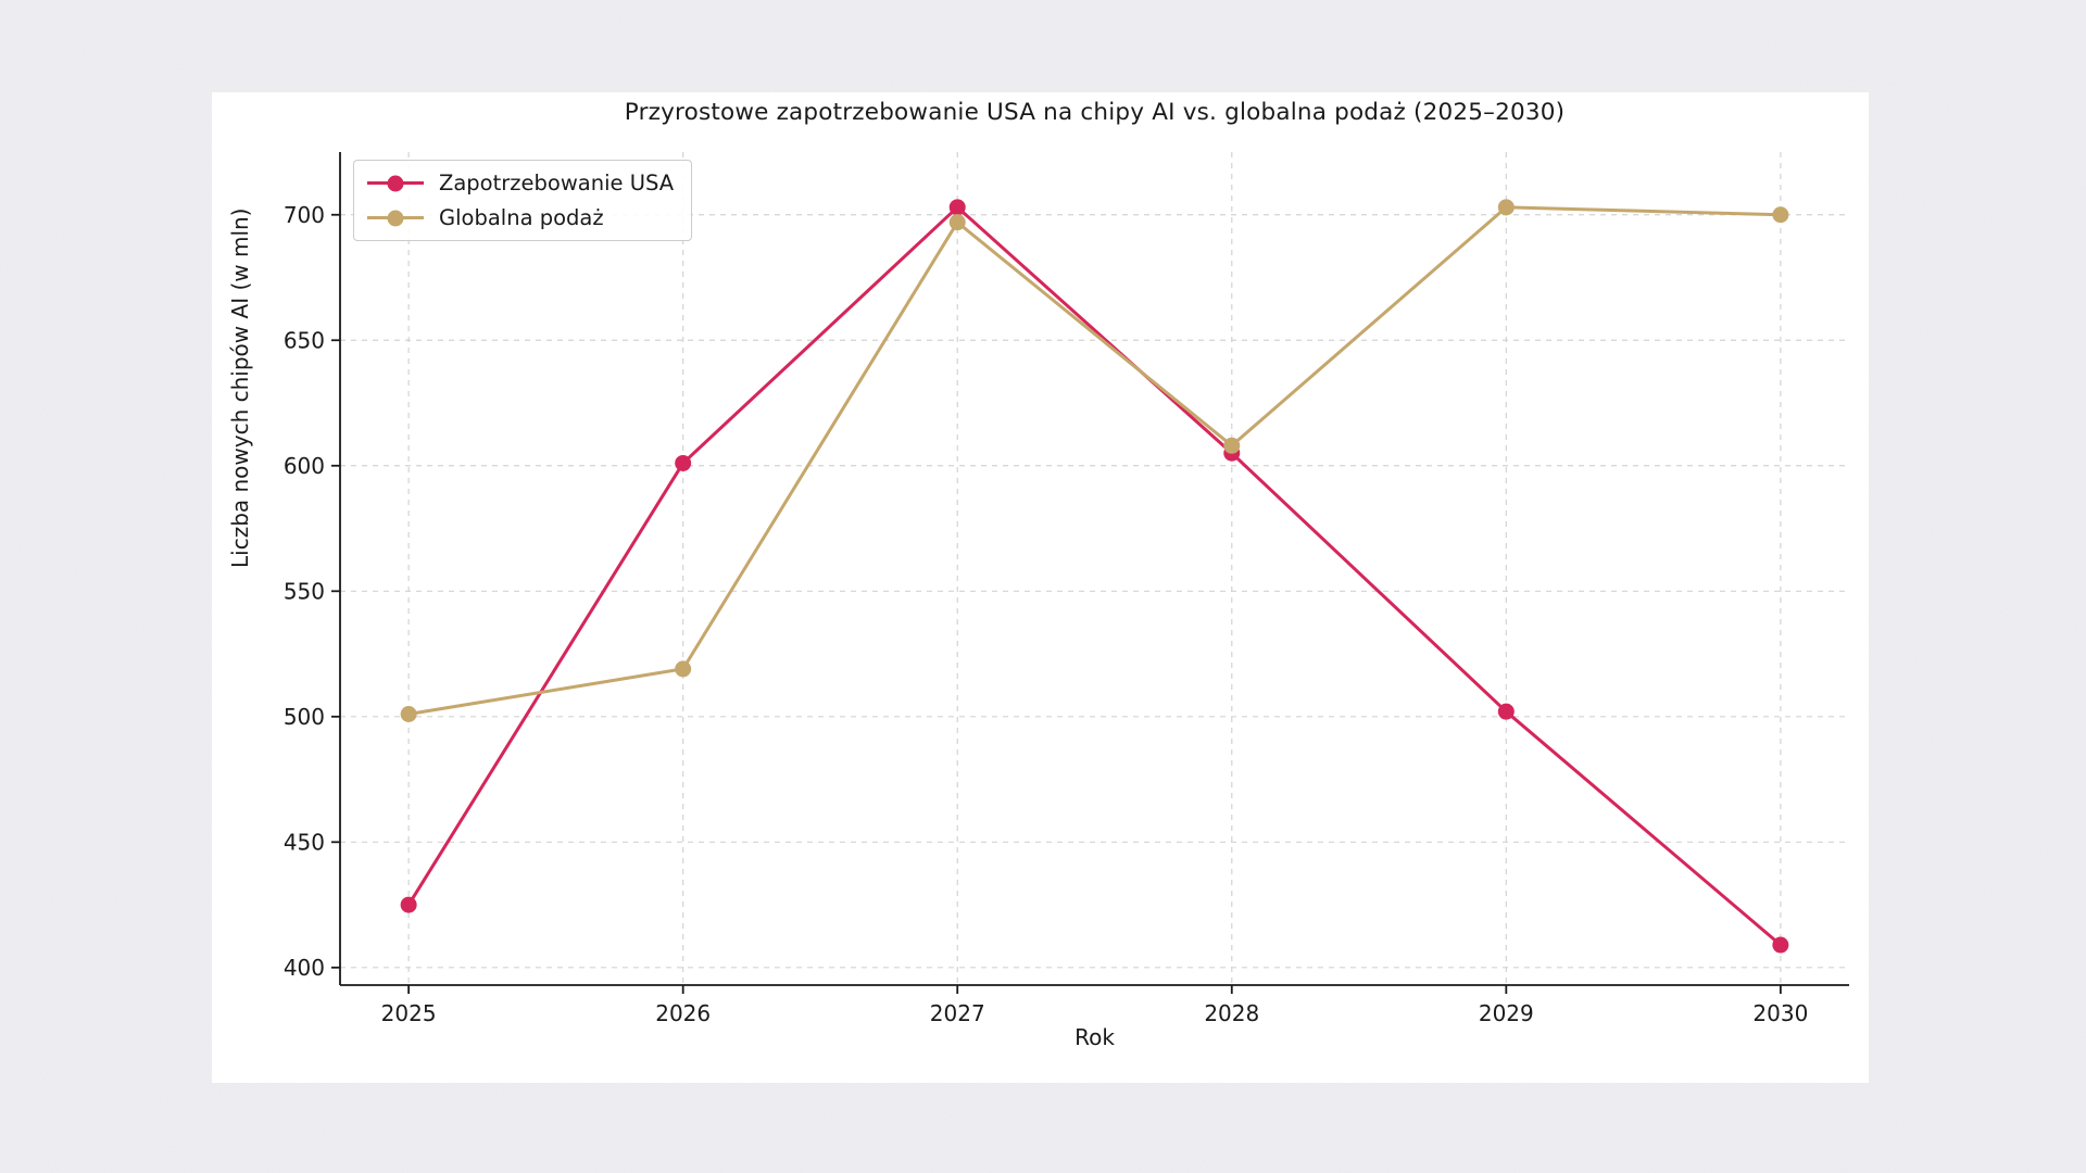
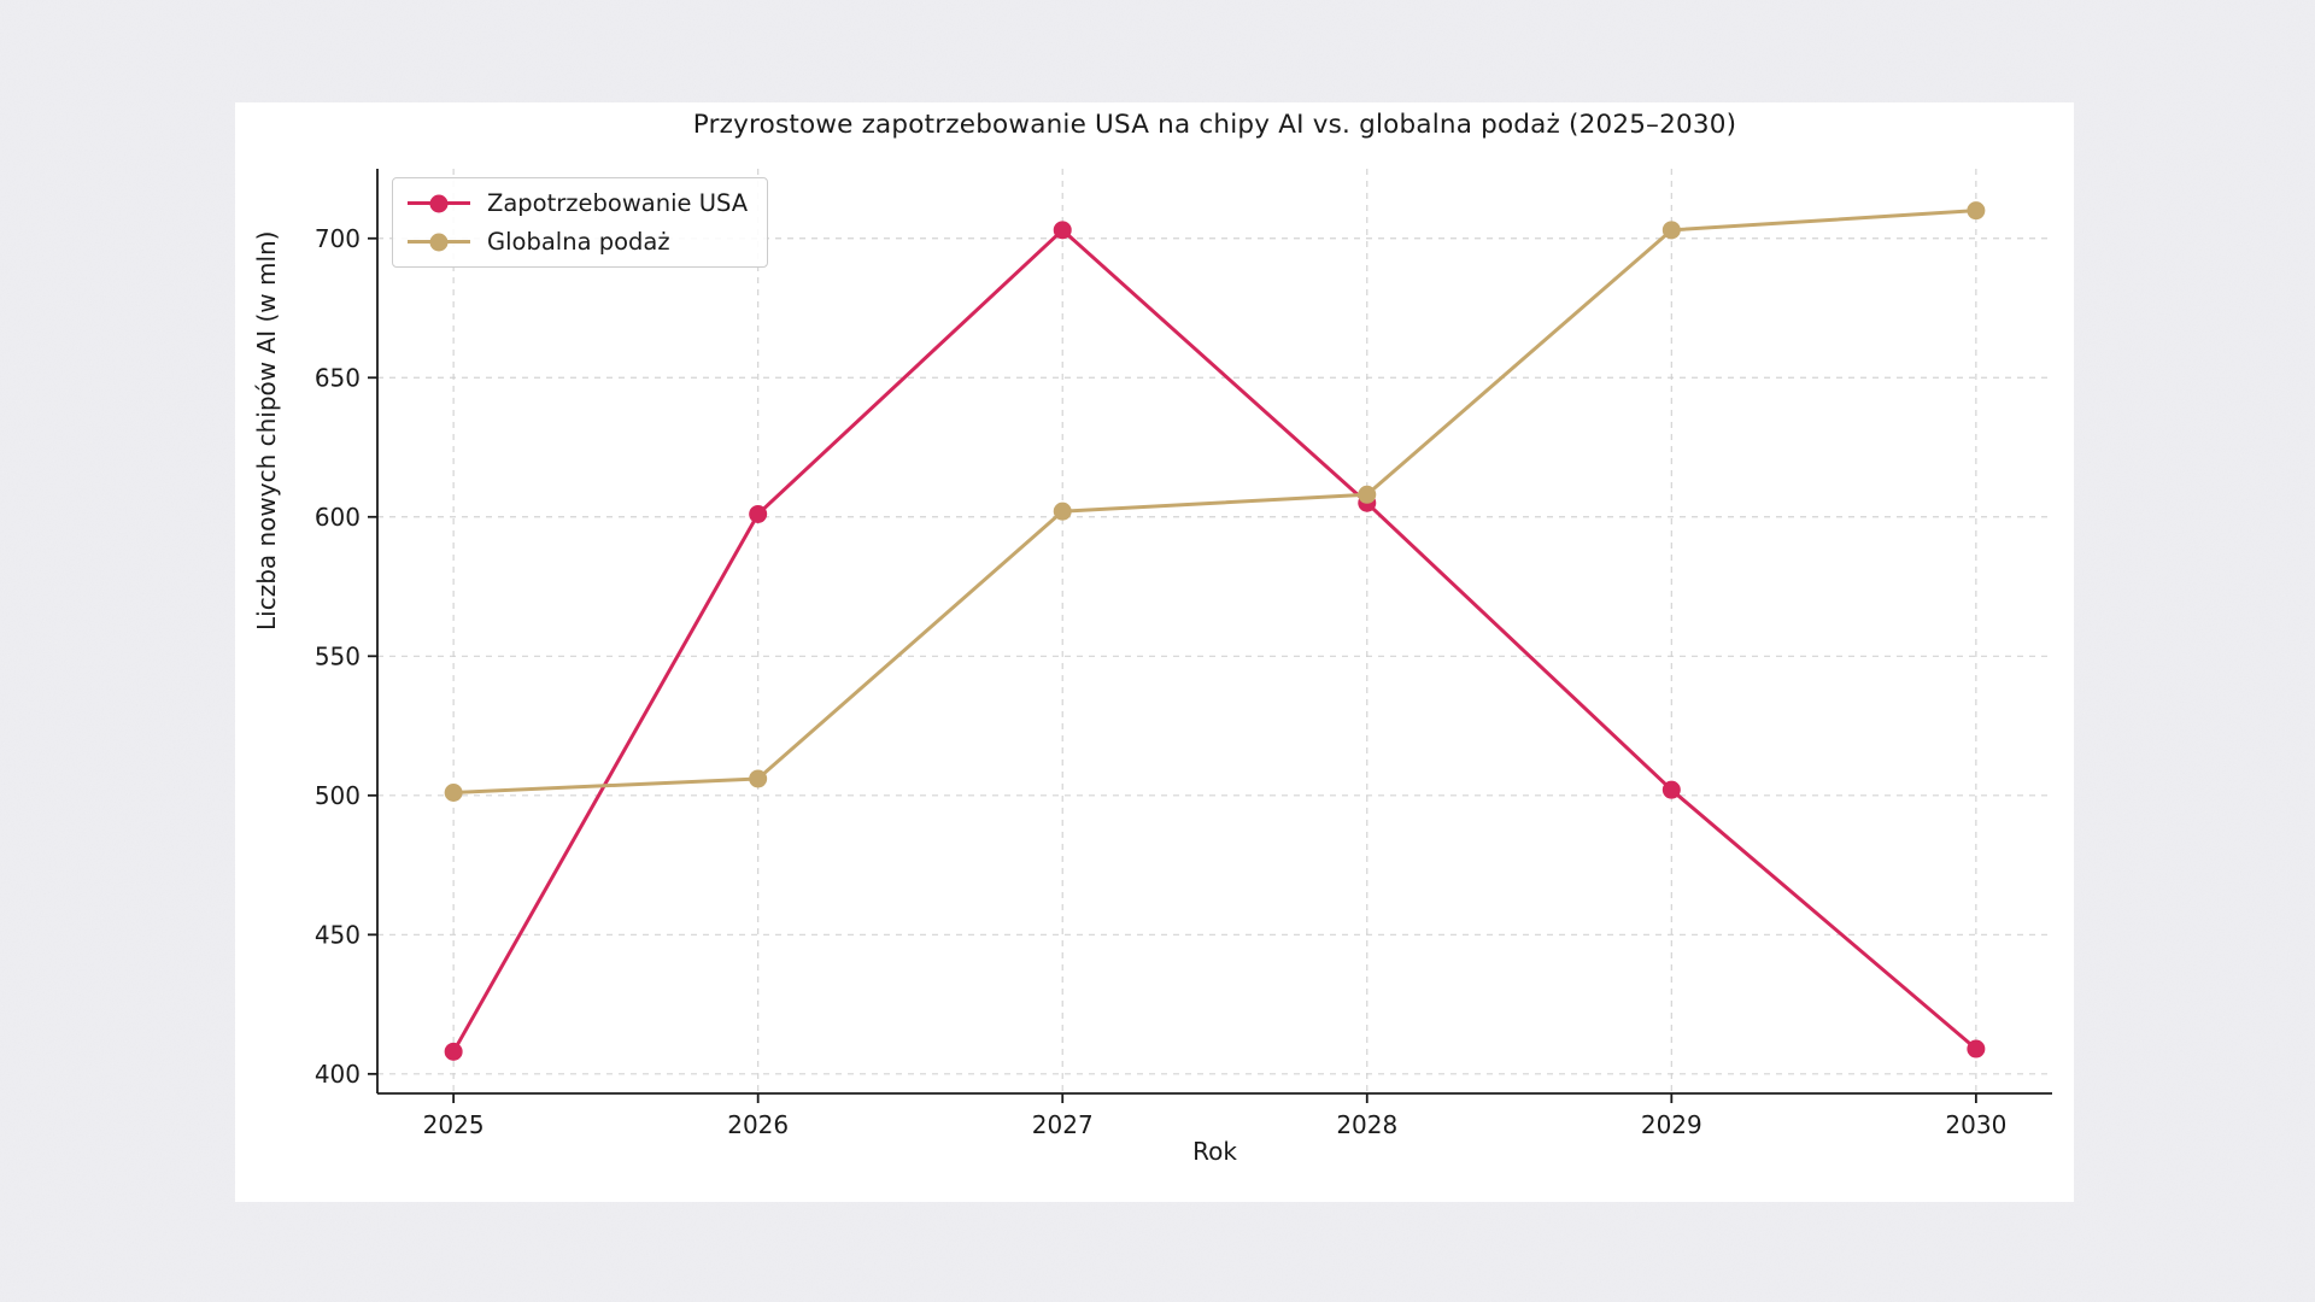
Zapotrzebowanie USA/2025: 425 -> 408
Globalna podaż/2026: 519 -> 506
Globalna podaż/2027: 697 -> 602
Globalna podaż/2030: 700 -> 710
